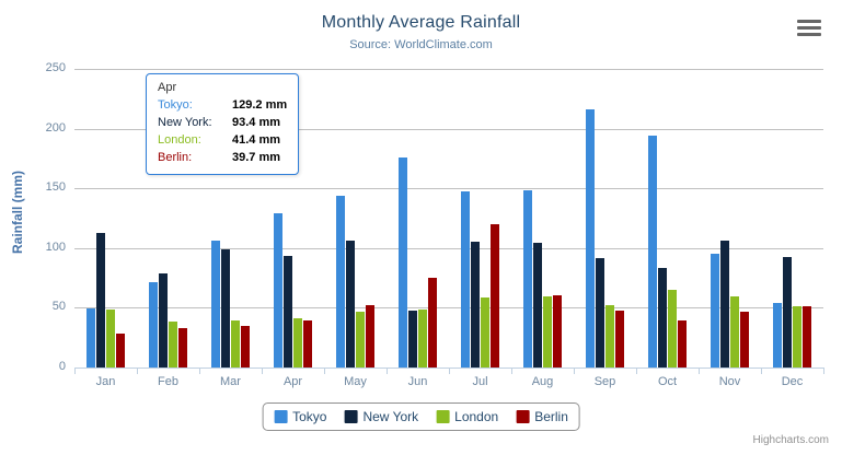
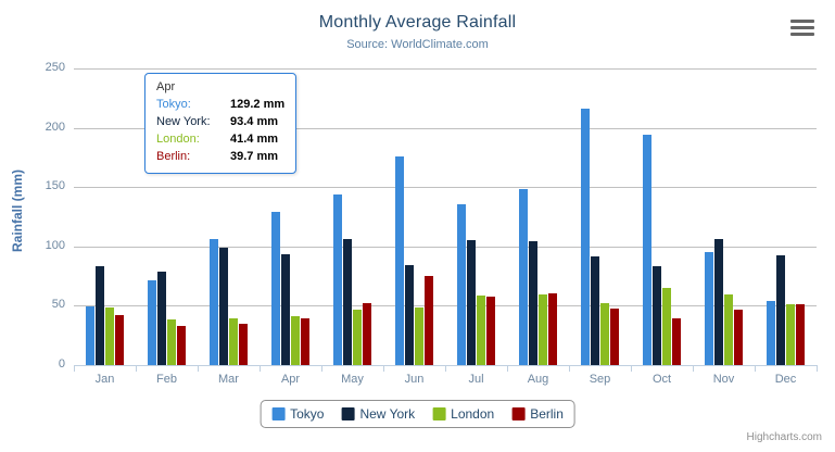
New York/Jan: 113 -> 84
Berlin/Jan: 28 -> 42
New York/Jun: 48 -> 84
Tokyo/Jul: 147 -> 136
Berlin/Jul: 120 -> 57
